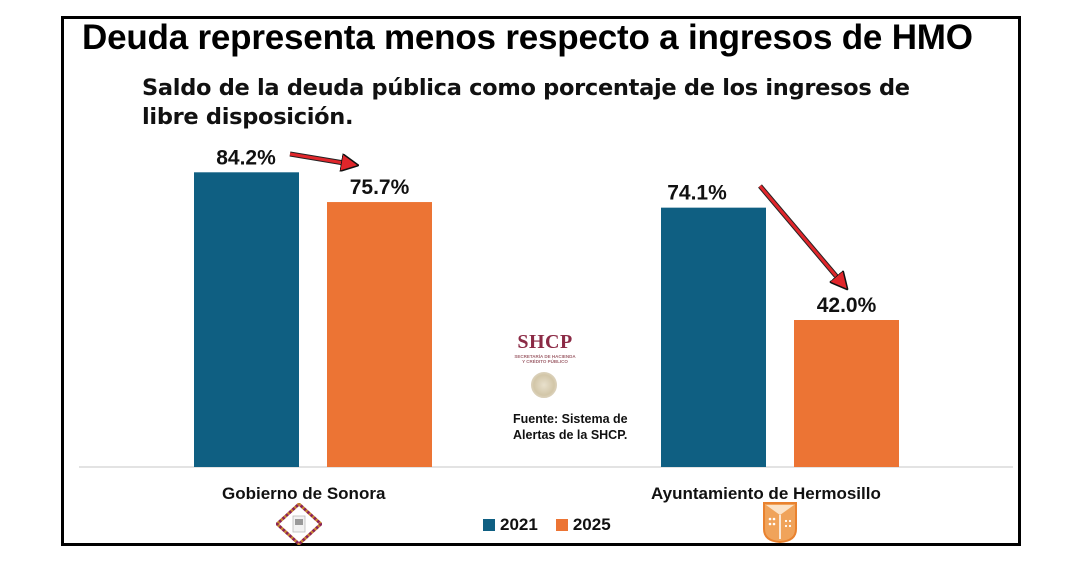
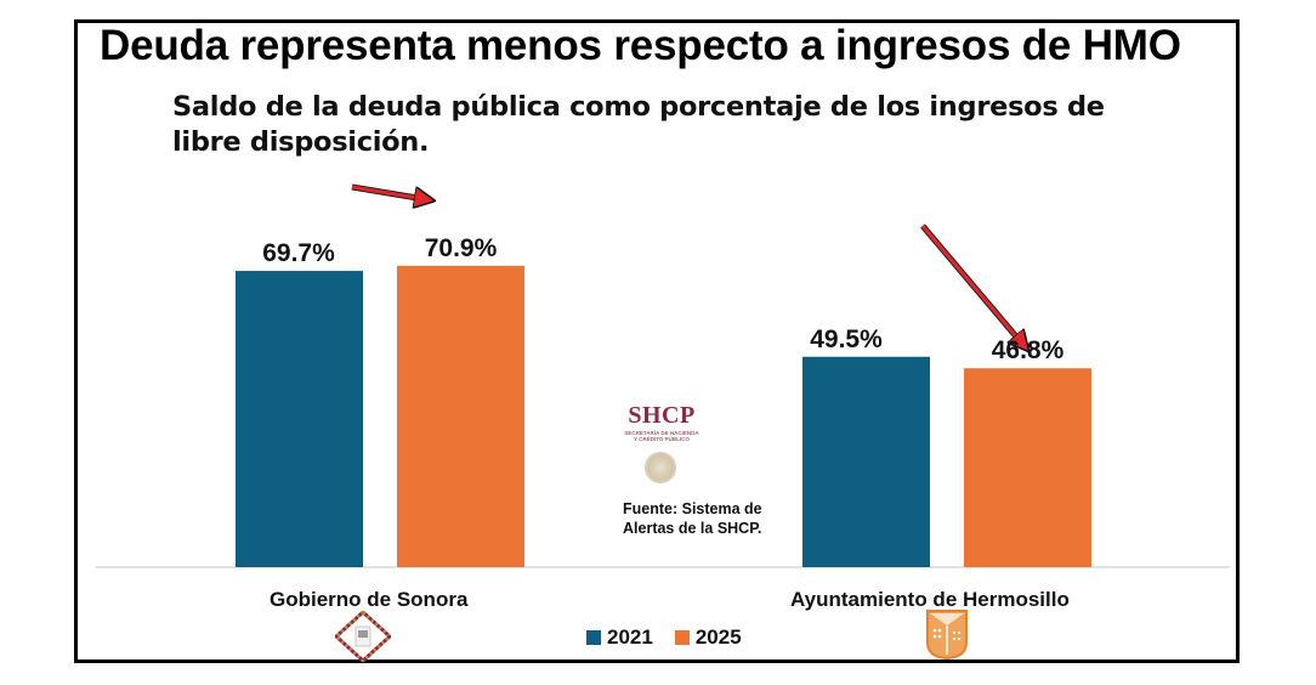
2021/Gobierno de Sonora: 84.2% -> 69.7%
2025/Gobierno de Sonora: 75.7% -> 70.9%
2021/Ayuntamiento de Hermosillo: 74.1% -> 49.5%
2025/Ayuntamiento de Hermosillo: 42.0% -> 46.8%
